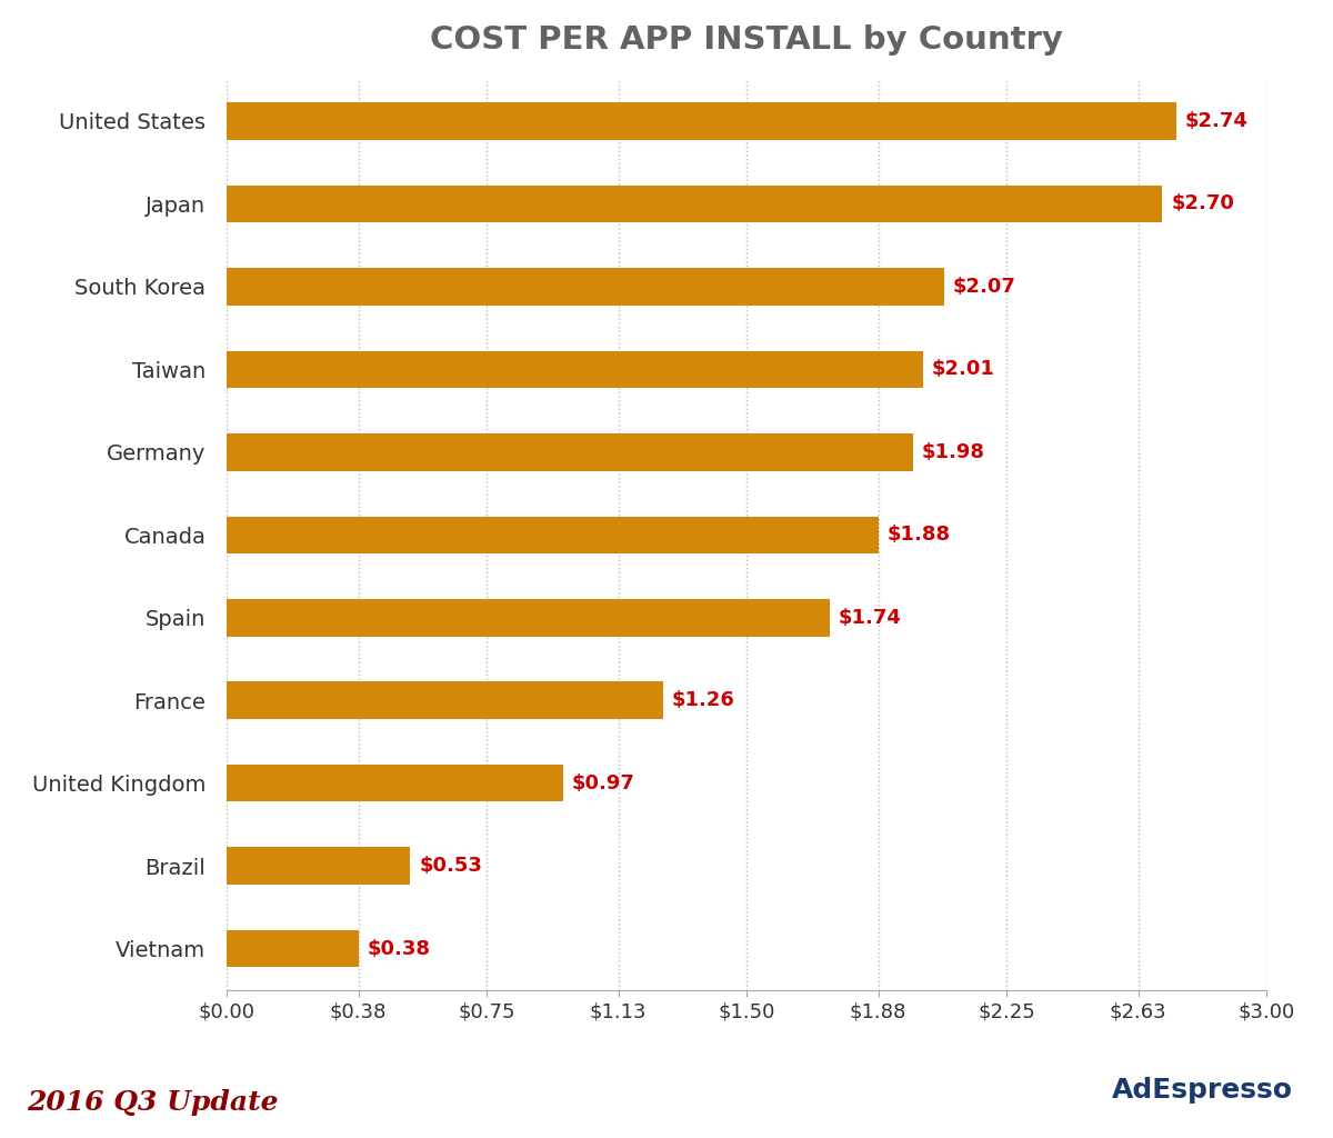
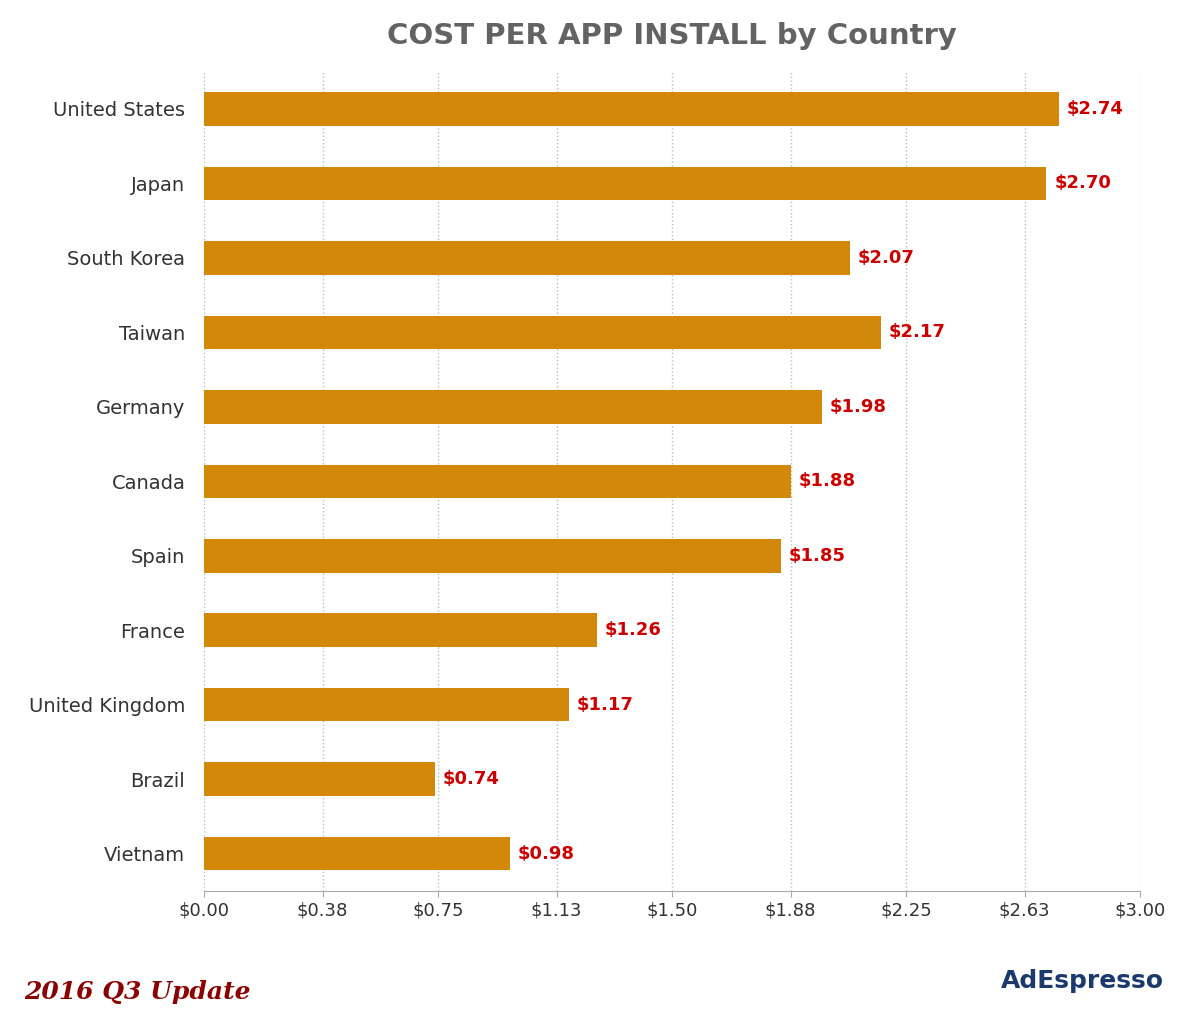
Taiwan: $2.01 -> $2.17
Spain: $1.74 -> $1.85
United Kingdom: $0.97 -> $1.17
Brazil: $0.53 -> $0.74
Vietnam: $0.38 -> $0.98
